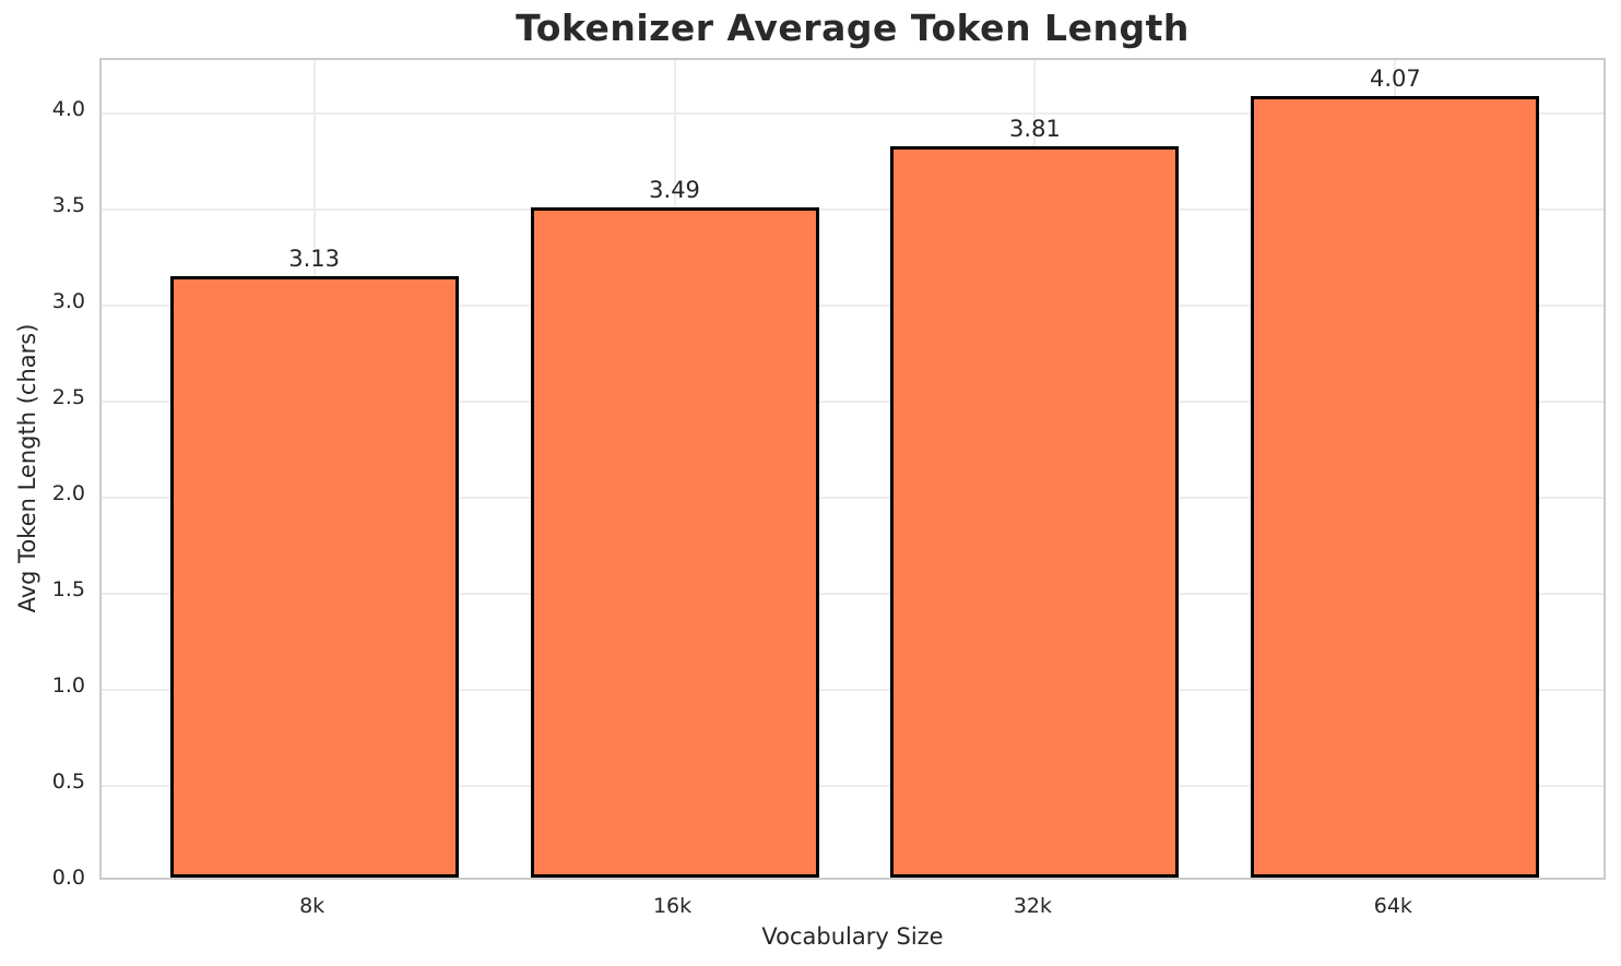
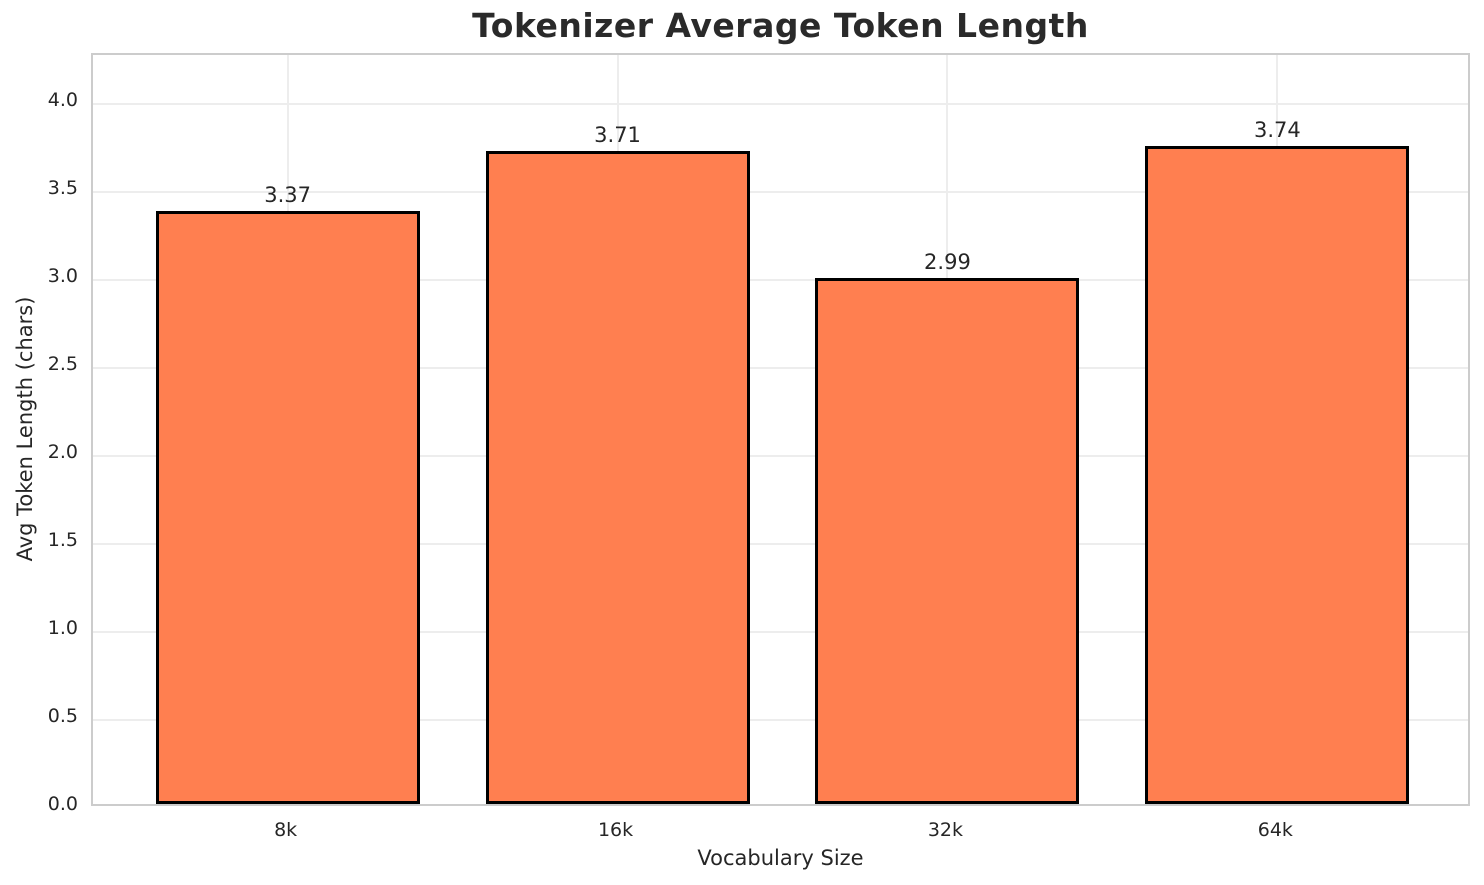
8k: 3.13 -> 3.37
16k: 3.49 -> 3.71
32k: 3.81 -> 2.99
64k: 4.07 -> 3.74
